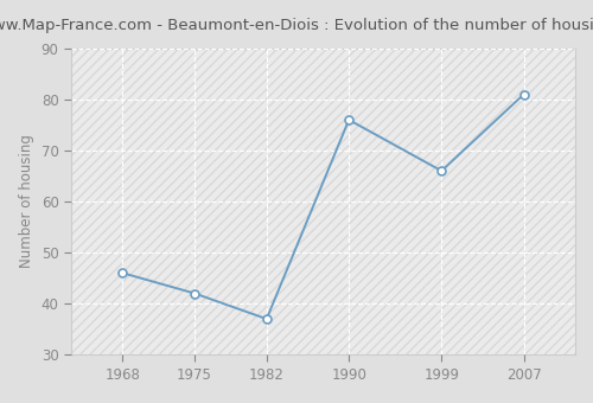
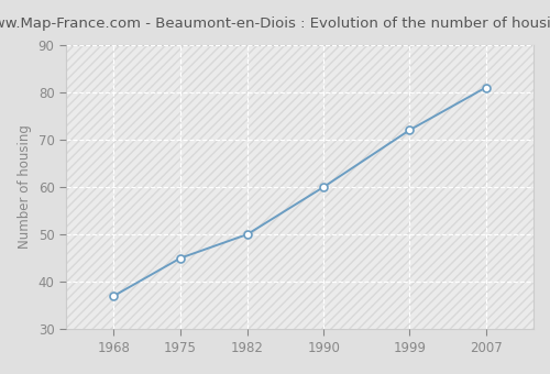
1968: 46 -> 37
1975: 42 -> 45
1982: 37 -> 50
1990: 76 -> 60
1999: 66 -> 72
